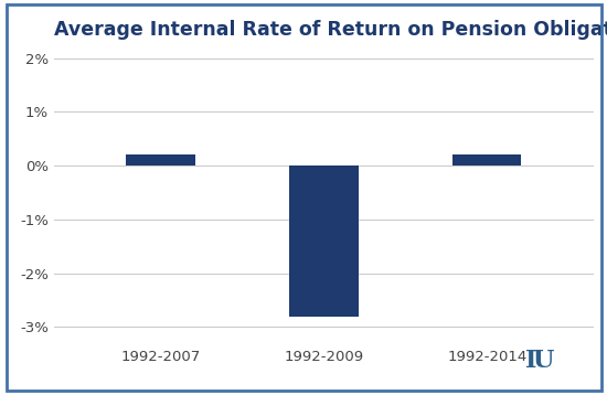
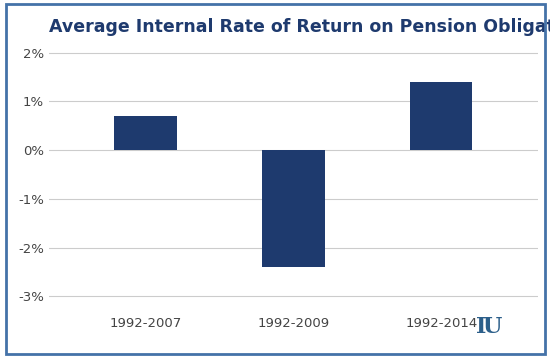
1992-2007: 0.2% -> 0.7%
1992-2009: -2.8% -> -2.4%
1992-2014: 0.2% -> 1.4%
